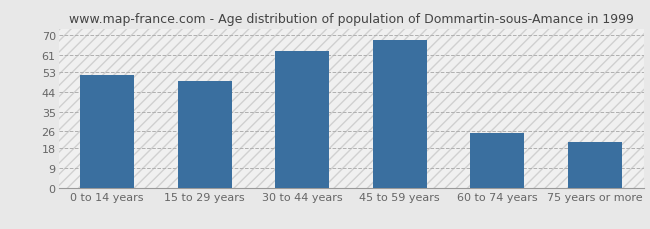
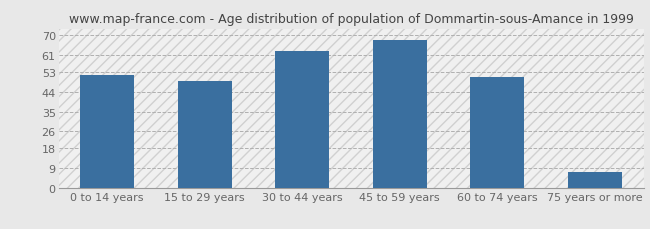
60 to 74 years: 25 -> 51
75 years or more: 21 -> 7
